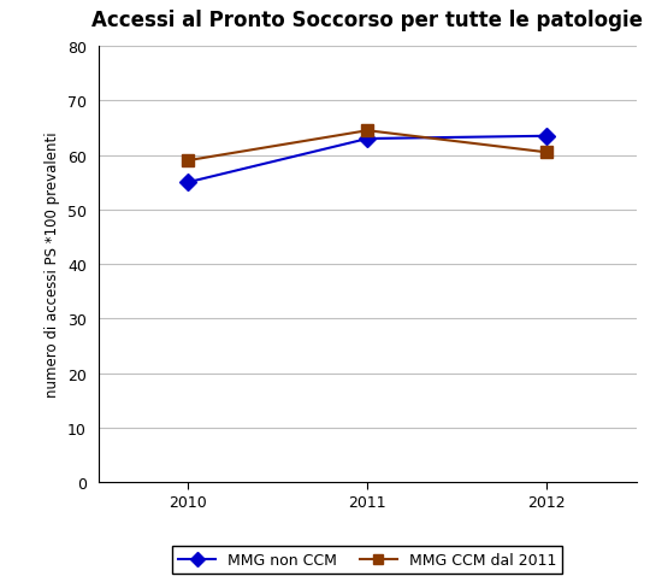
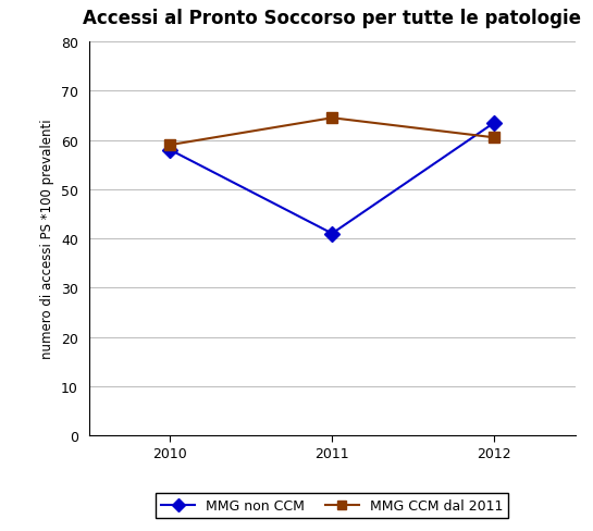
MMG non CCM/2010: 55.0 -> 58.0
MMG non CCM/2011: 63.0 -> 41.0
